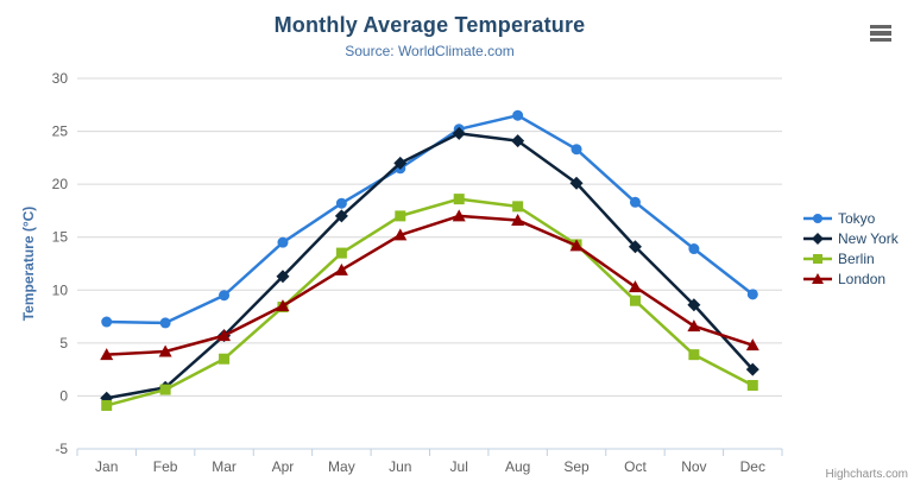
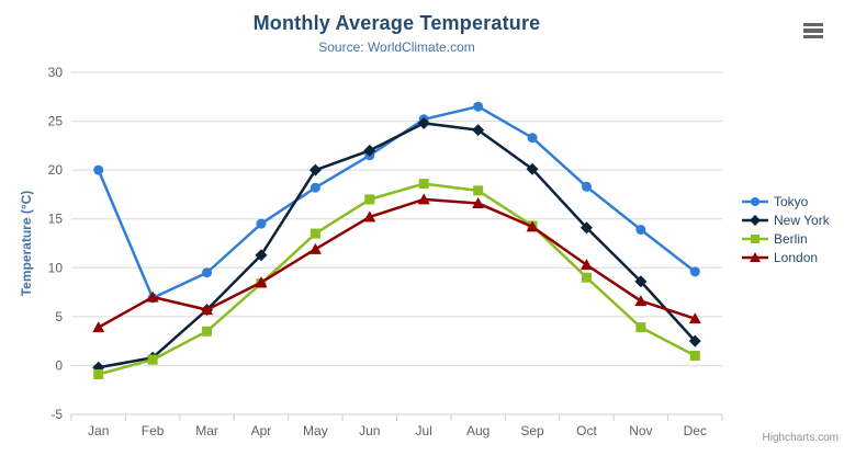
Tokyo/Jan: 7 -> 20
London/Feb: 4 -> 7
New York/May: 17 -> 20
